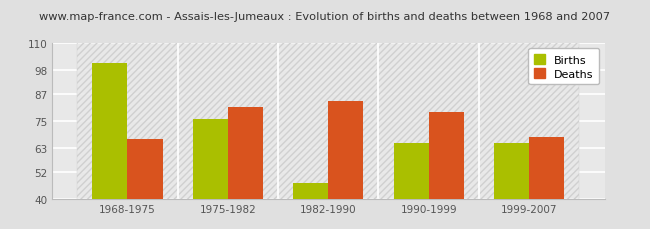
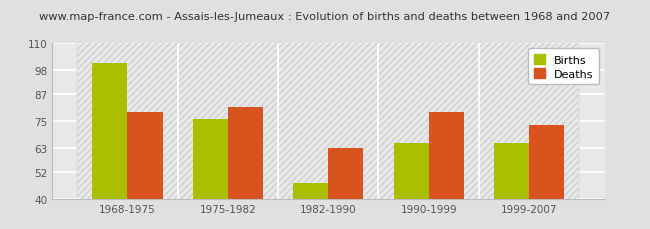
Deaths/1968-1975: 67 -> 79
Deaths/1982-1990: 84 -> 63
Deaths/1999-2007: 68 -> 73
